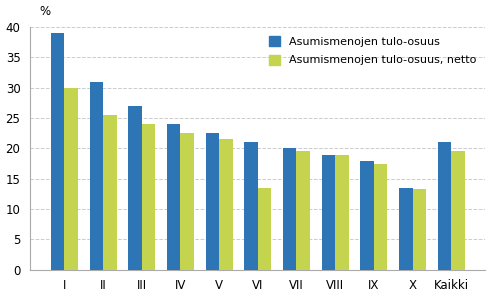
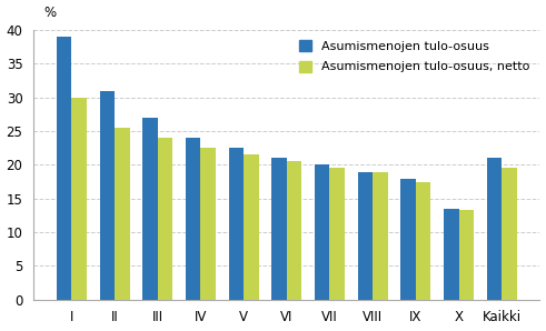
Asumismenojen tulo-osuus, netto/VI: 13.4 -> 20.5
